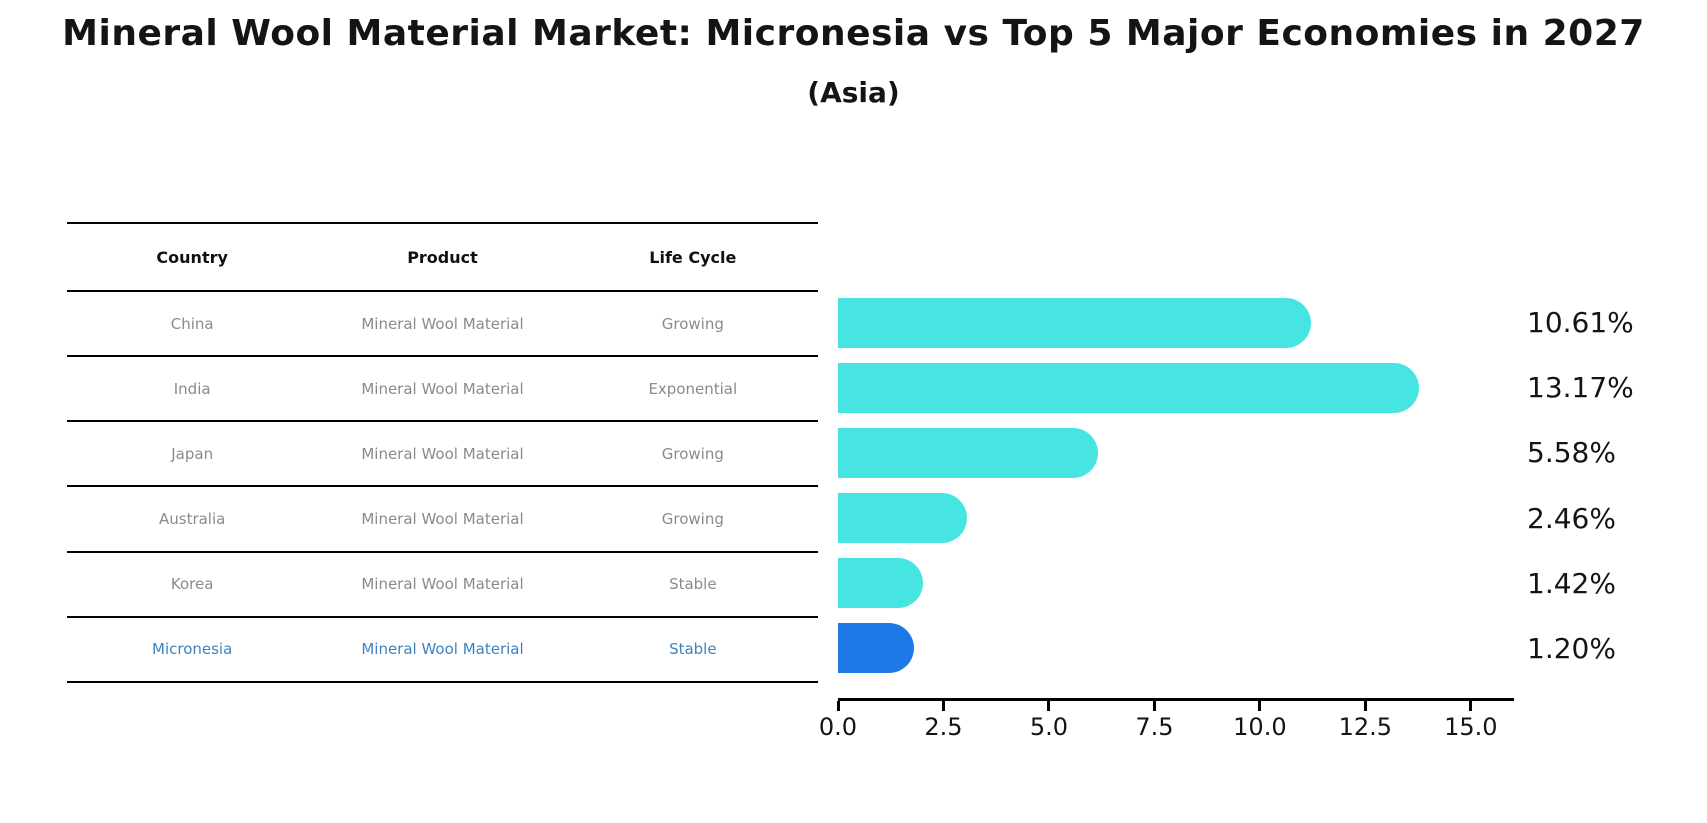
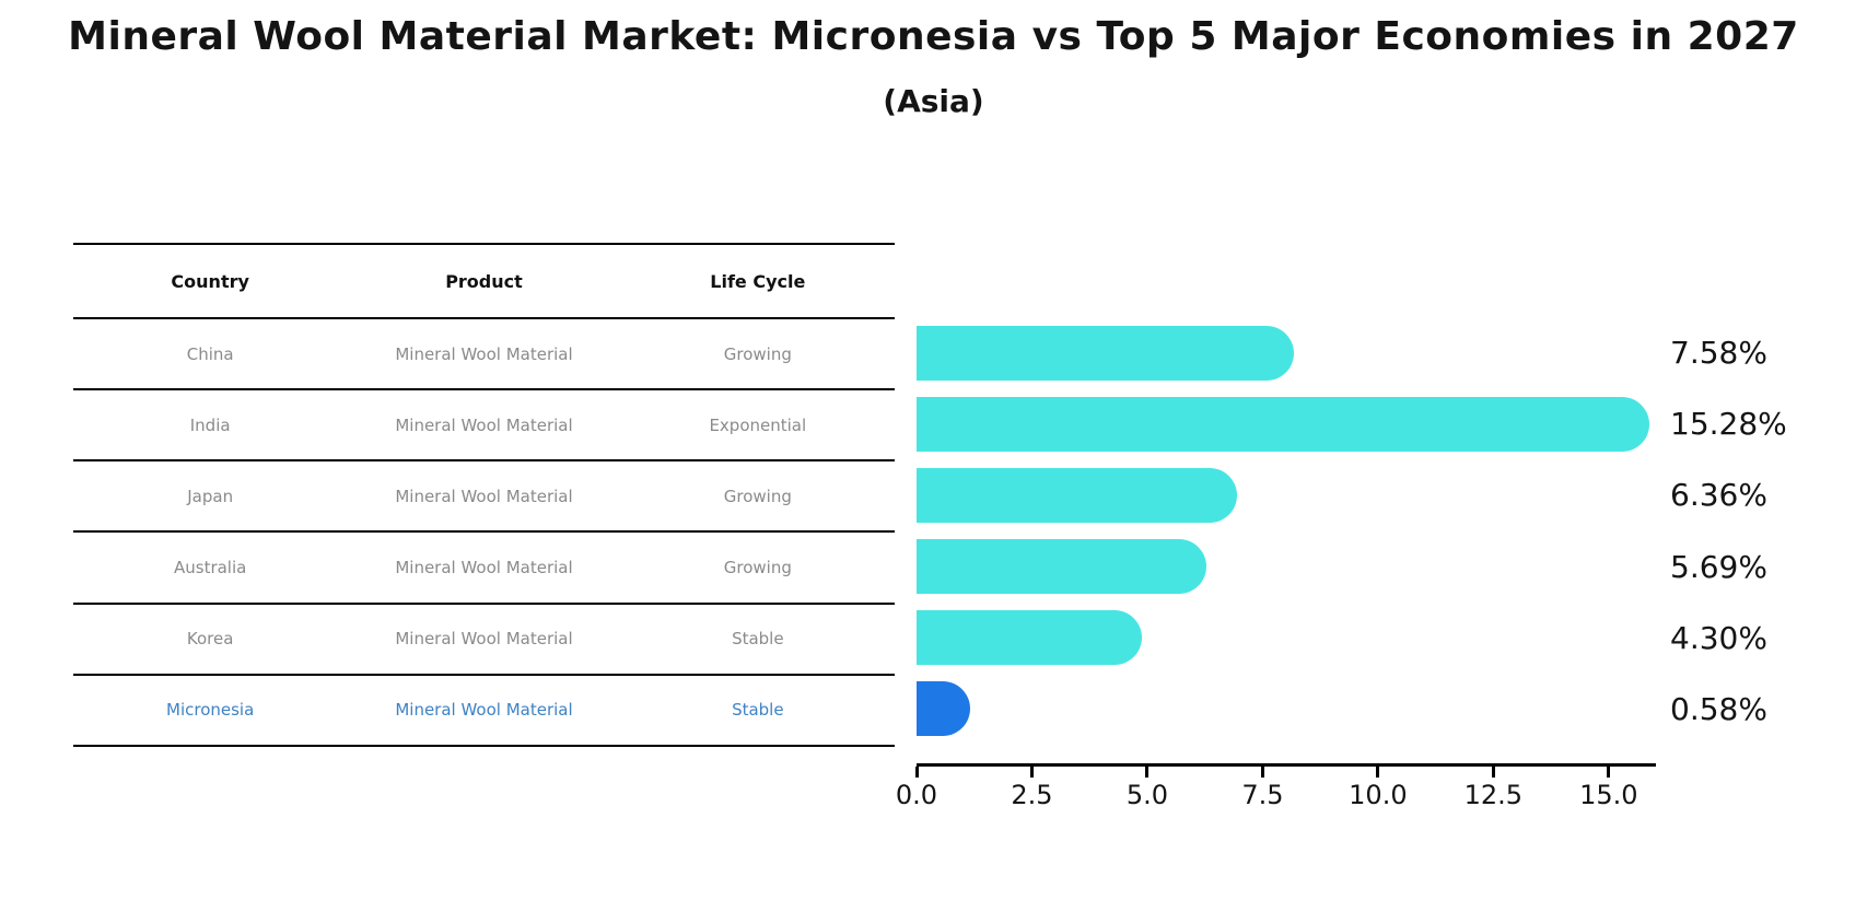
China: 10.61% -> 7.58%
India: 13.17% -> 15.28%
Japan: 5.58% -> 6.36%
Australia: 2.46% -> 5.69%
Korea: 1.42% -> 4.30%
Micronesia: 1.20% -> 0.58%
